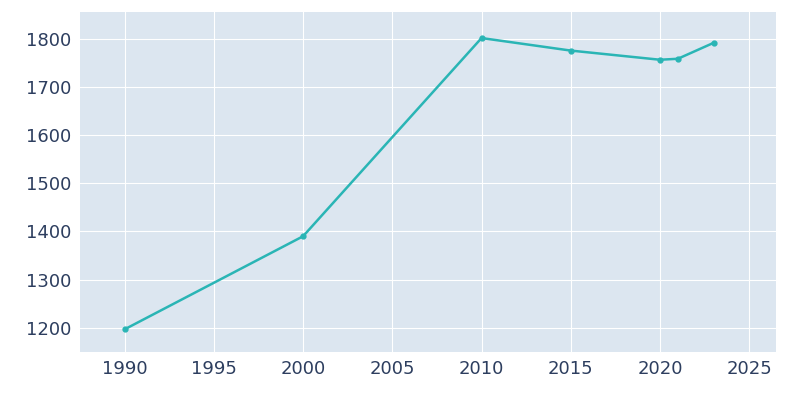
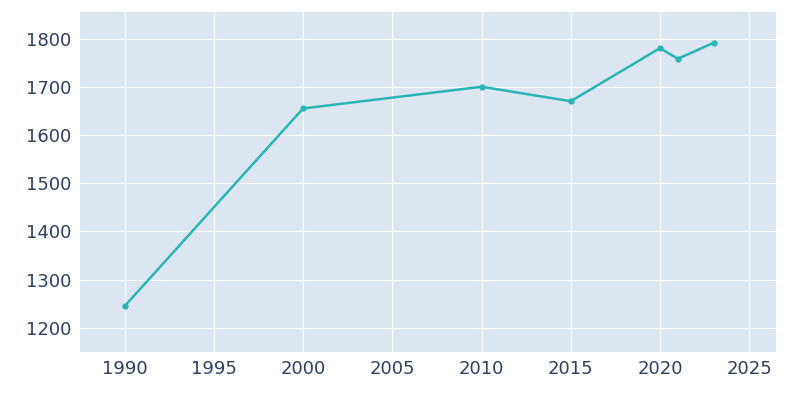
1990: 1197 -> 1245
2000: 1390 -> 1655
2010: 1801 -> 1700
2015: 1775 -> 1670
2020: 1756 -> 1780
